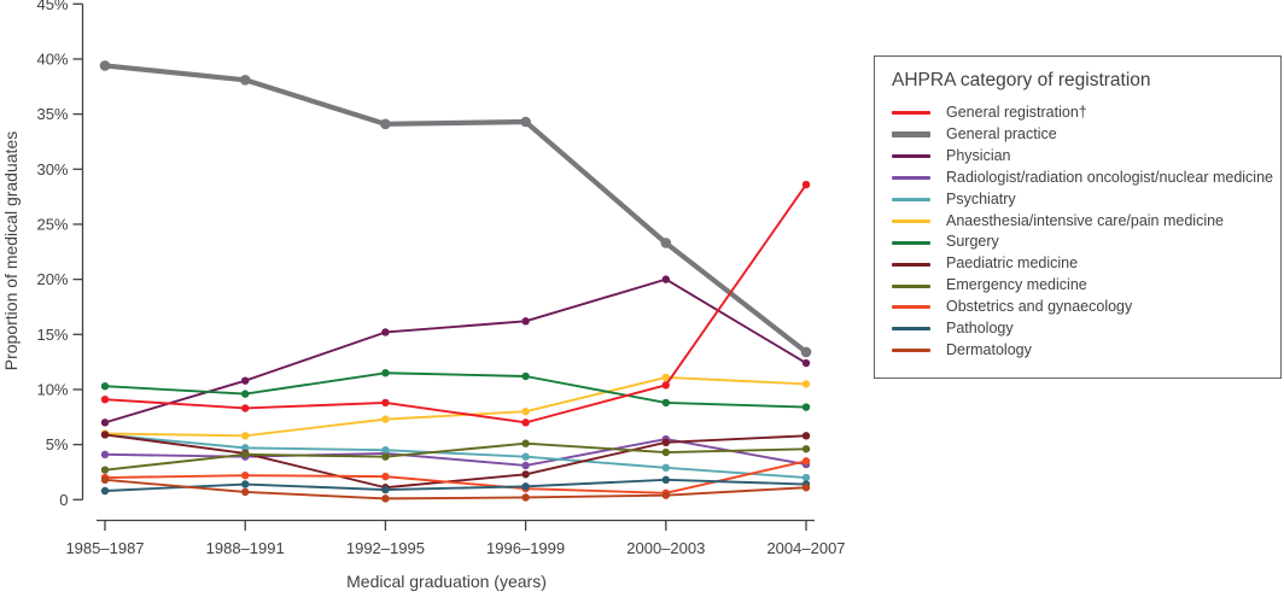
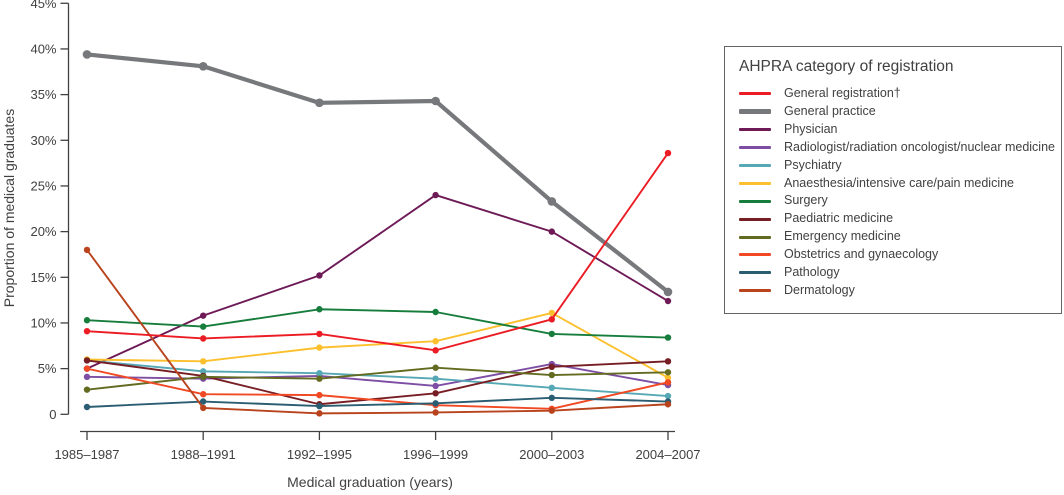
Physician/1985–1987: 7% -> 5%
Obstetrics and gynaecology/1985–1987: 2% -> 5%
Dermatology/1985–1987: 2% -> 18%
Physician/1996–1999: 16% -> 24%
Anaesthesia/intensive care/pain medicine/2004–2007: 10% -> 4%
